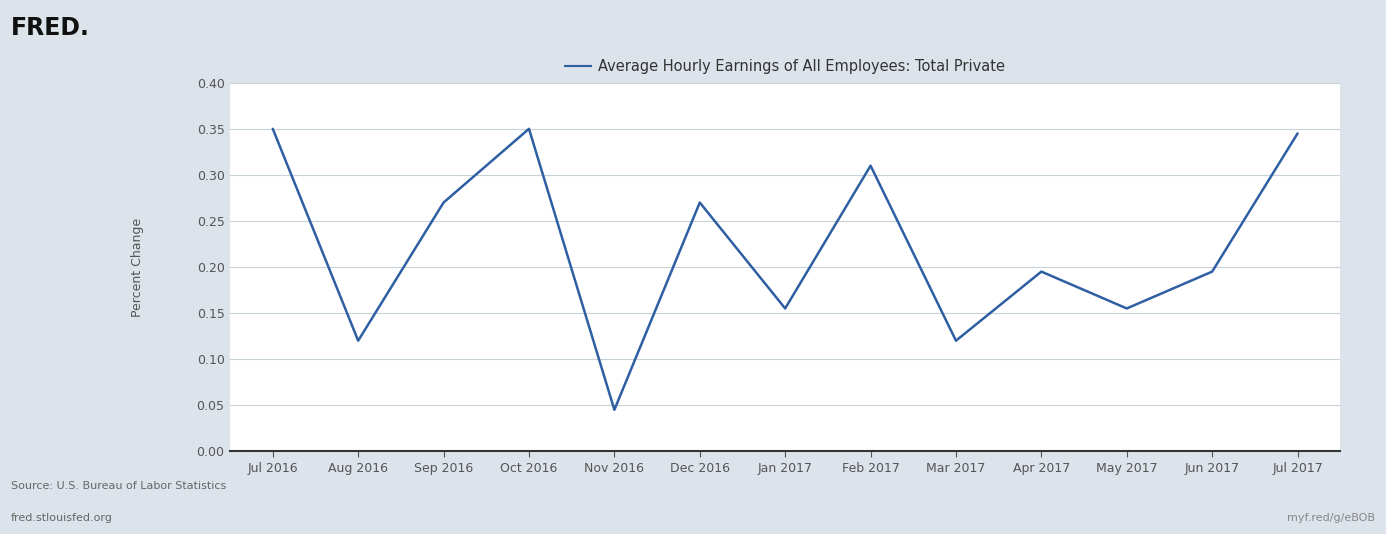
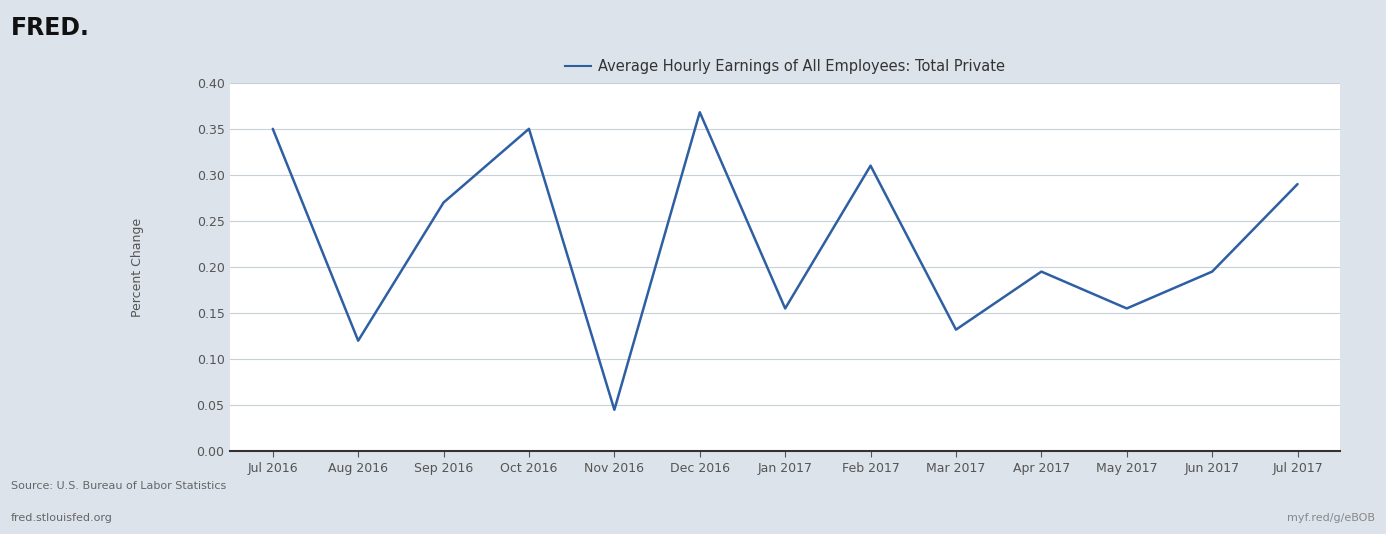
Dec 2016: 0.270 -> 0.368
Mar 2017: 0.120 -> 0.132
Jul 2017: 0.345 -> 0.290
